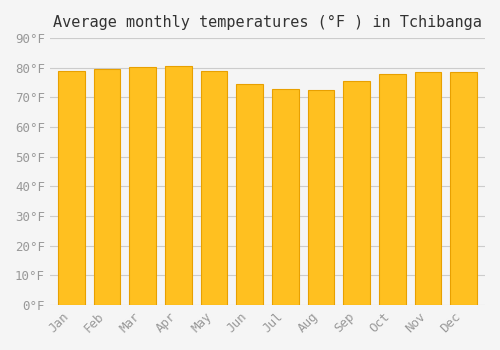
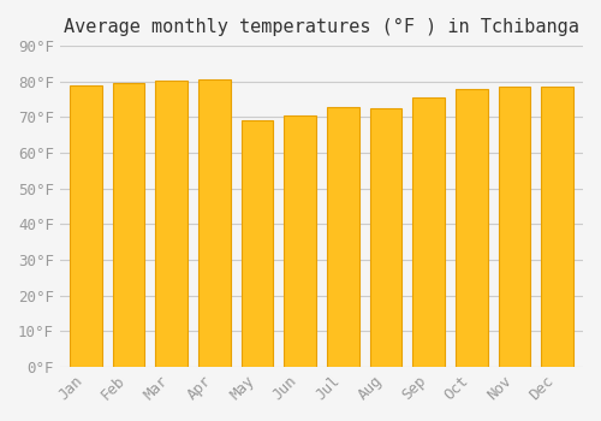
May: 79.0°F -> 69.0°F
Jun: 74.5°F -> 70.5°F
